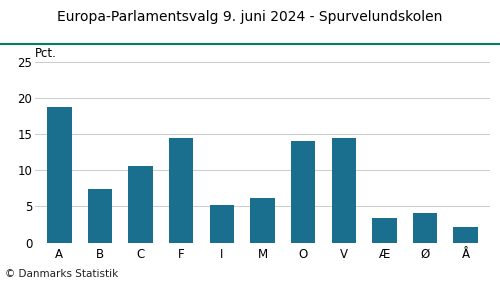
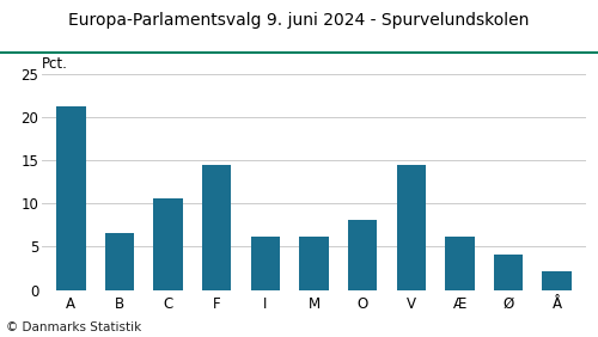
A: 18.8 -> 21.3
B: 7.4 -> 6.6
I: 5.2 -> 6.2
O: 14.0 -> 8.1
Æ: 3.4 -> 6.1
